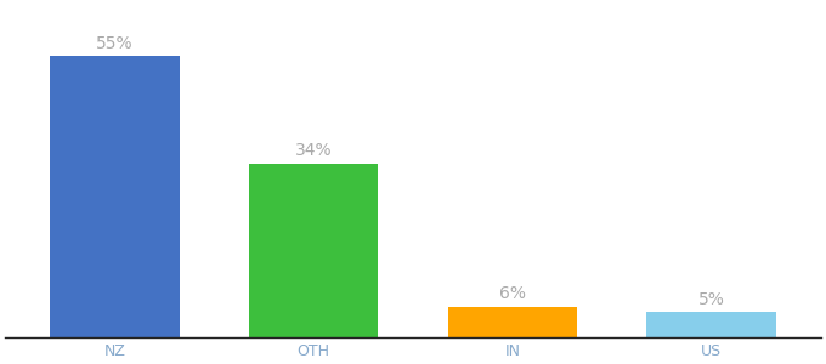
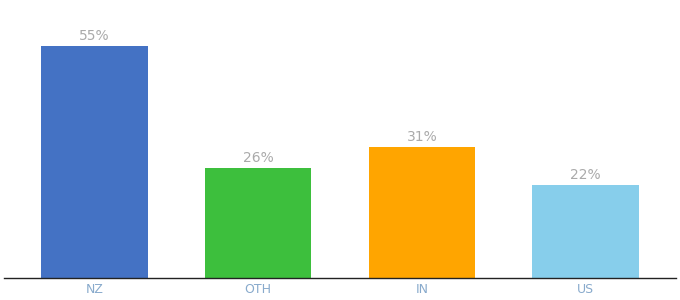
OTH: 34% -> 26%
IN: 6% -> 31%
US: 5% -> 22%
